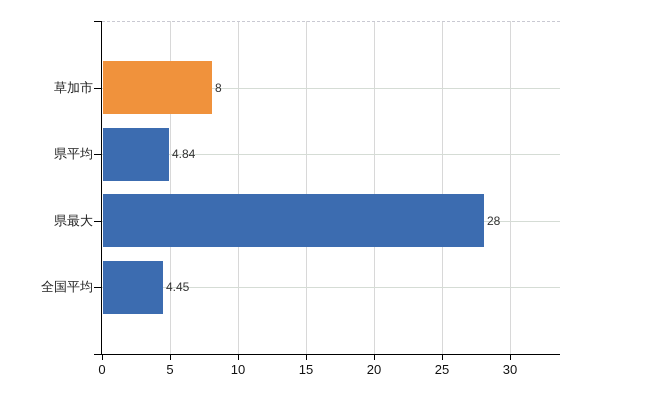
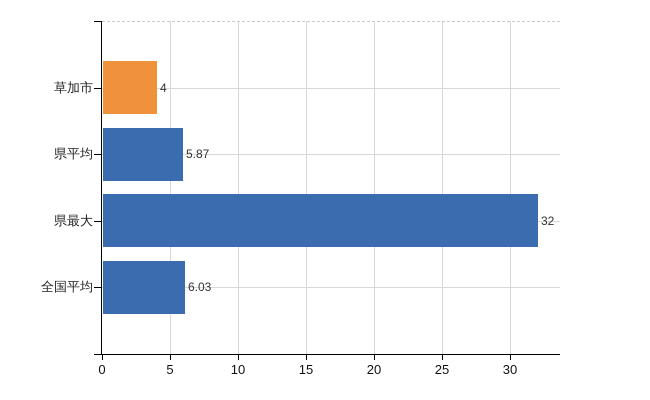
草加市: 8 -> 4
県平均: 4.84 -> 5.87
県最大: 28 -> 32
全国平均: 4.45 -> 6.03
